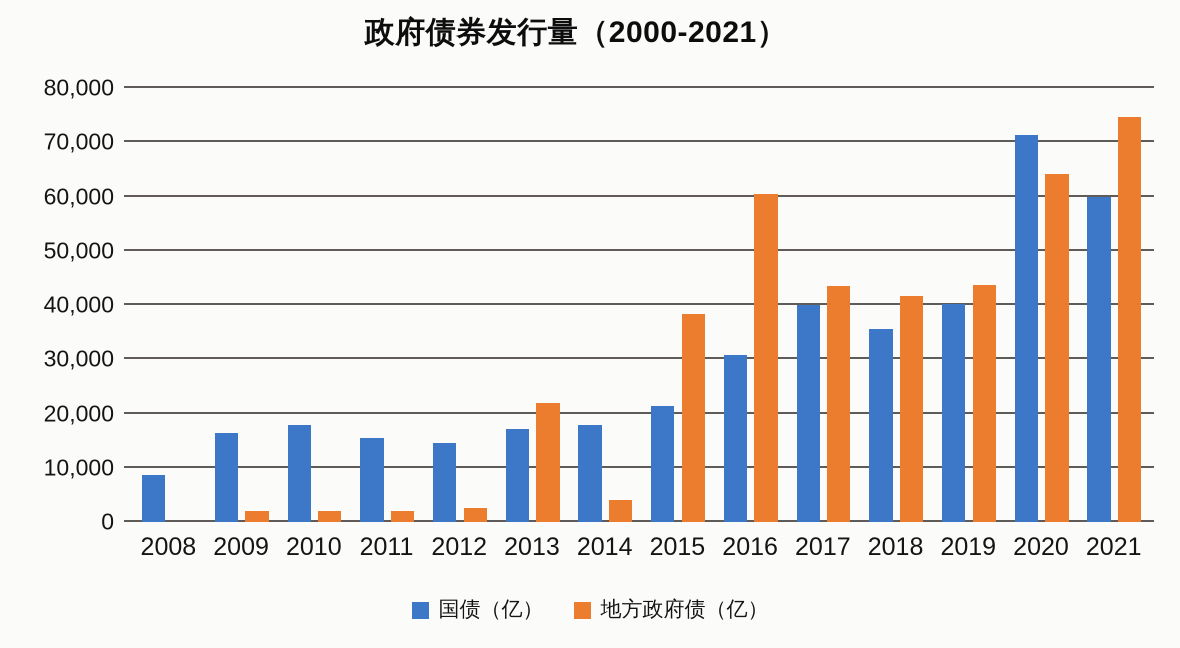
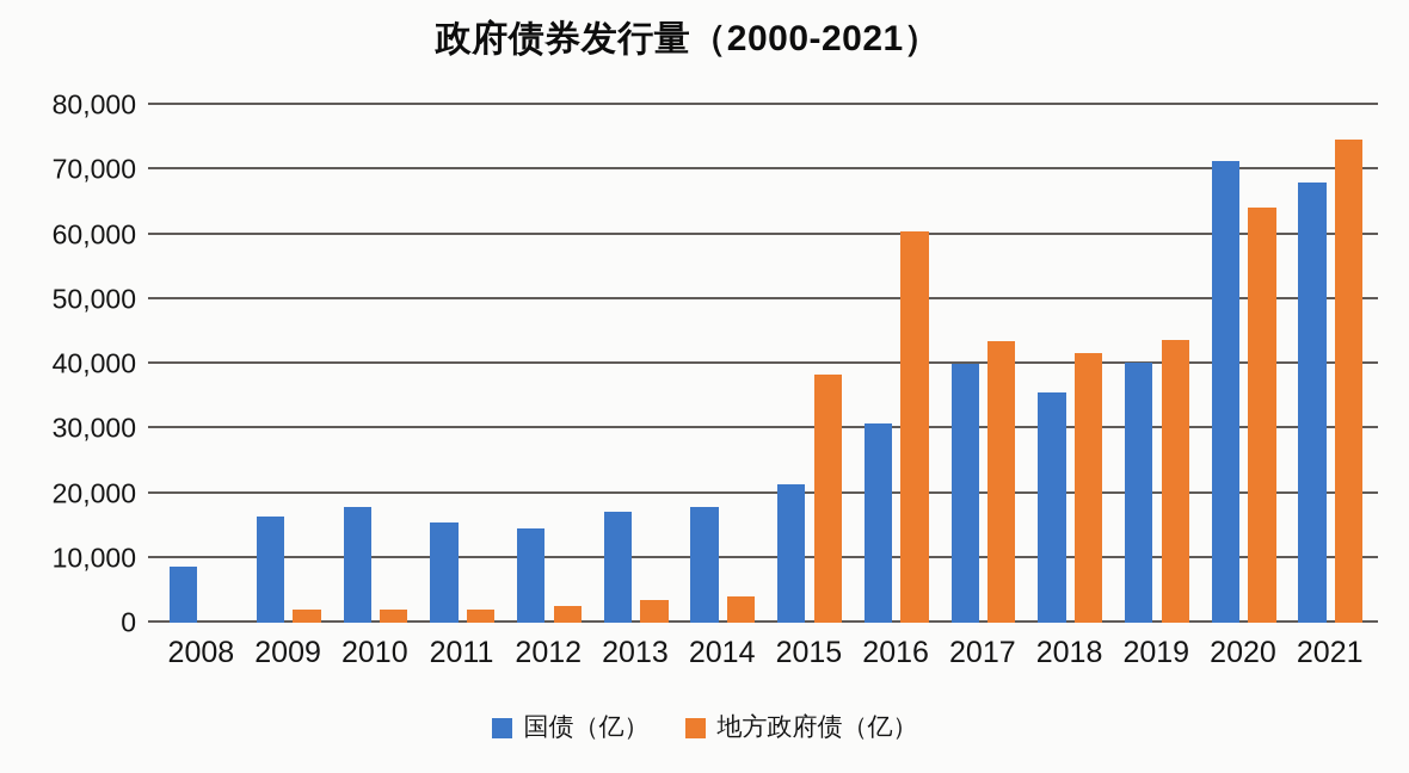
地方政府债（亿）/2013: 22000 -> 4000
国债（亿）/2021: 60000 -> 68000
